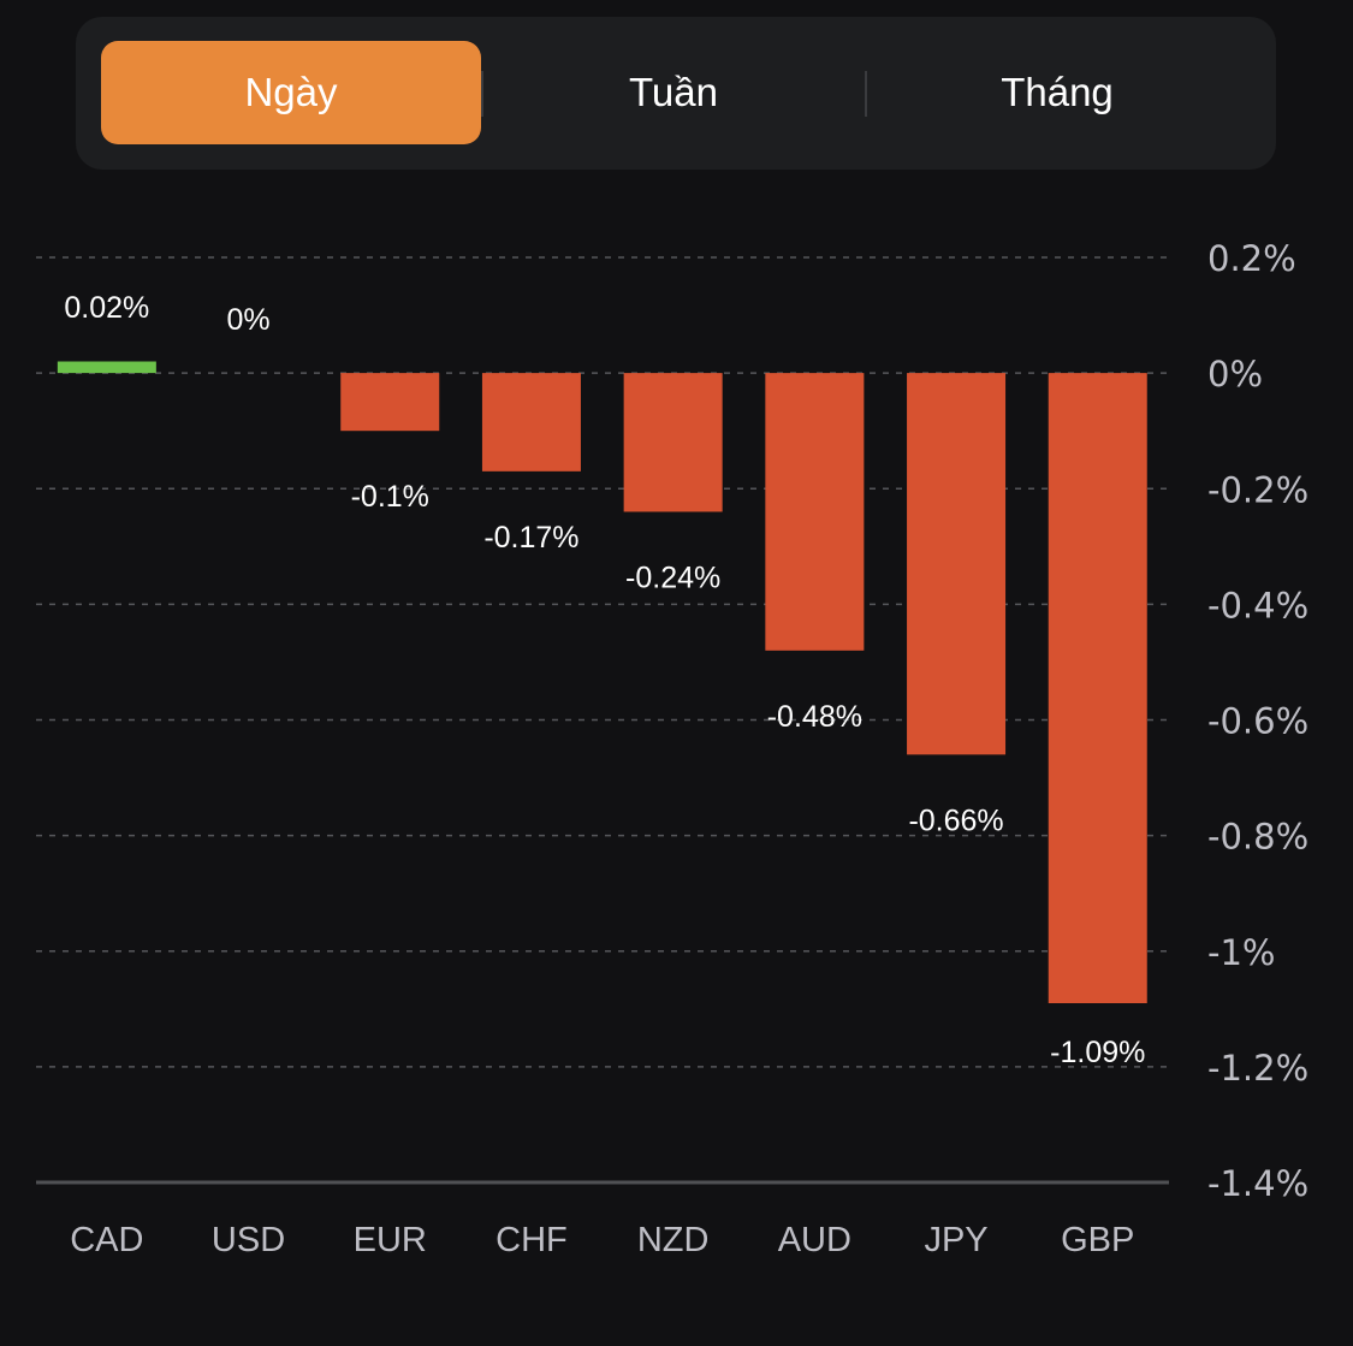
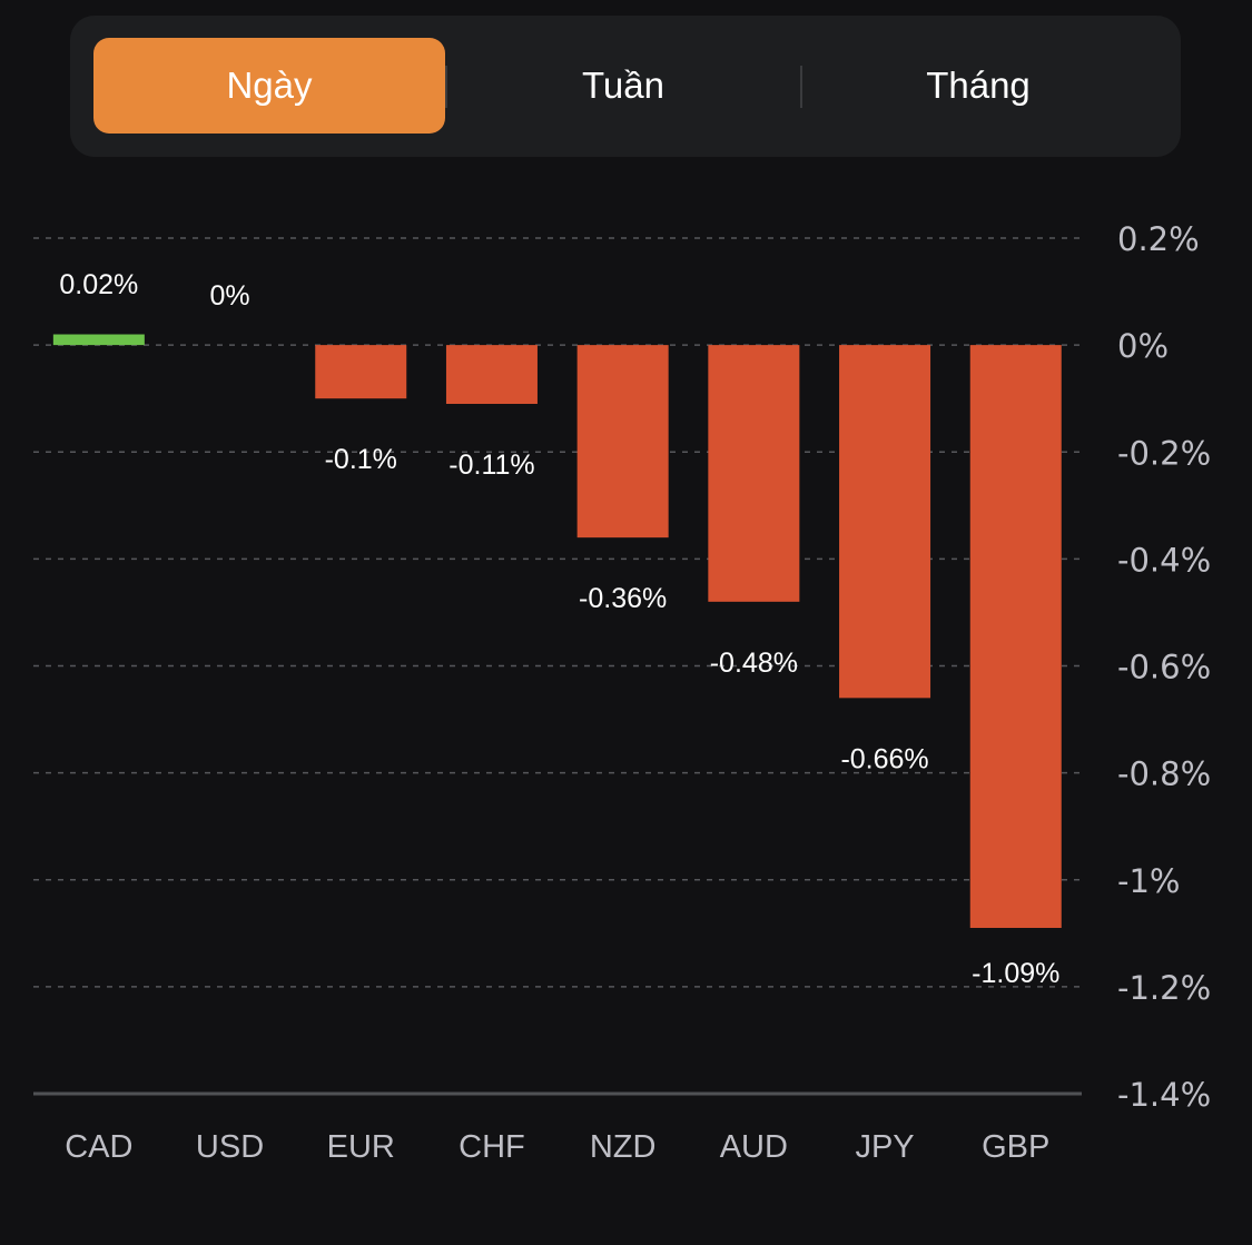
CHF: -0.17% -> -0.11%
NZD: -0.24% -> -0.36%
